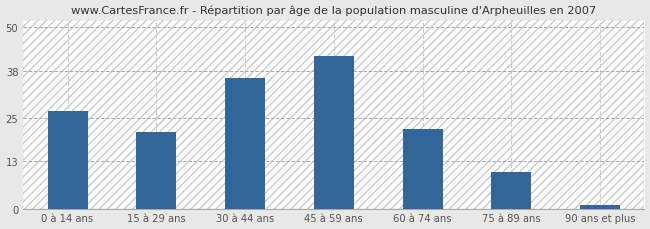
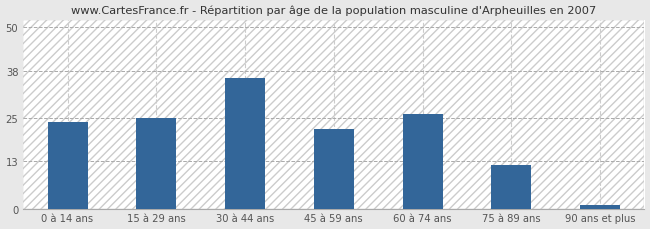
0 à 14 ans: 27 -> 24
15 à 29 ans: 21 -> 25
45 à 59 ans: 42 -> 22
60 à 74 ans: 22 -> 26
75 à 89 ans: 10 -> 12
